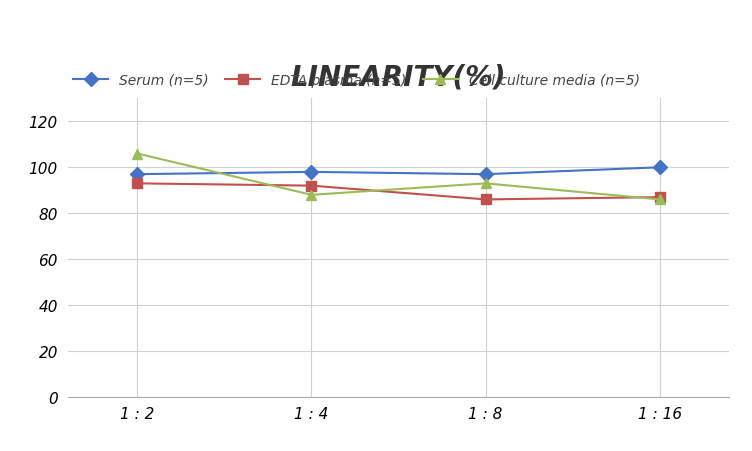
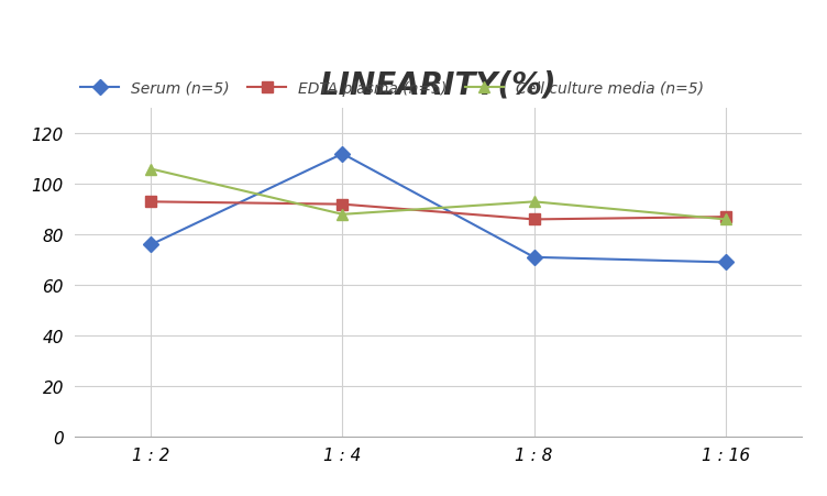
Serum (n=5)/1 : 2: 97 -> 76
Serum (n=5)/1 : 4: 98 -> 112
Serum (n=5)/1 : 8: 97 -> 71
Serum (n=5)/1 : 16: 100 -> 69
